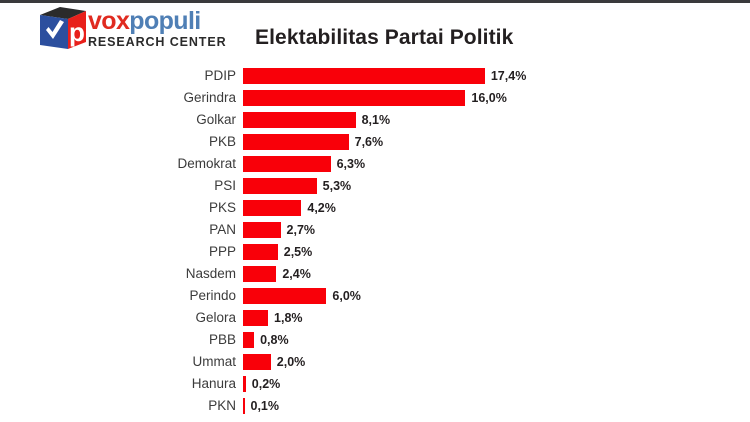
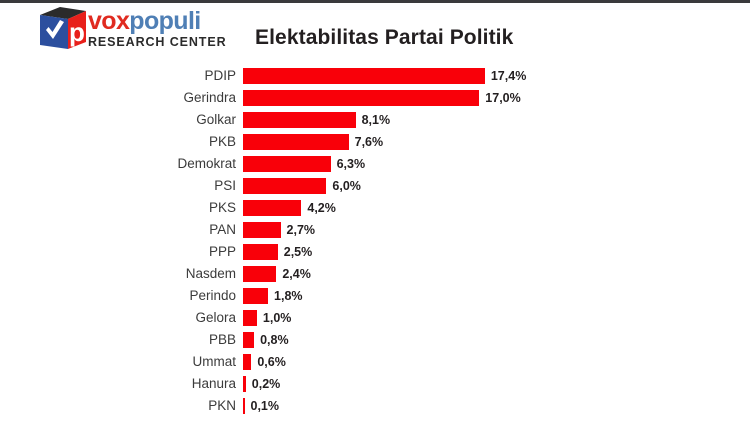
Gerindra: 16,0% -> 17,0%
PSI: 5,3% -> 6,0%
Perindo: 6,0% -> 1,8%
Gelora: 1,8% -> 1,0%
Ummat: 2,0% -> 0,6%
